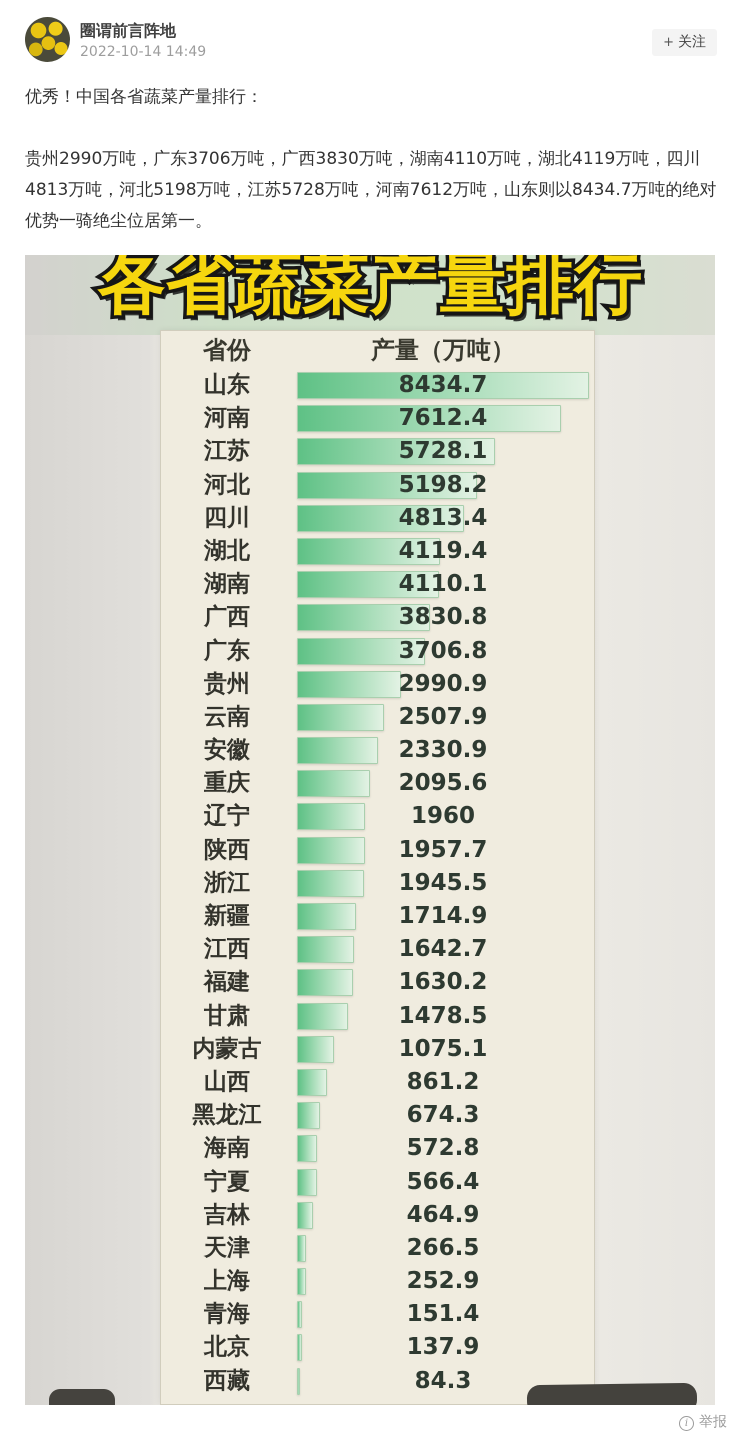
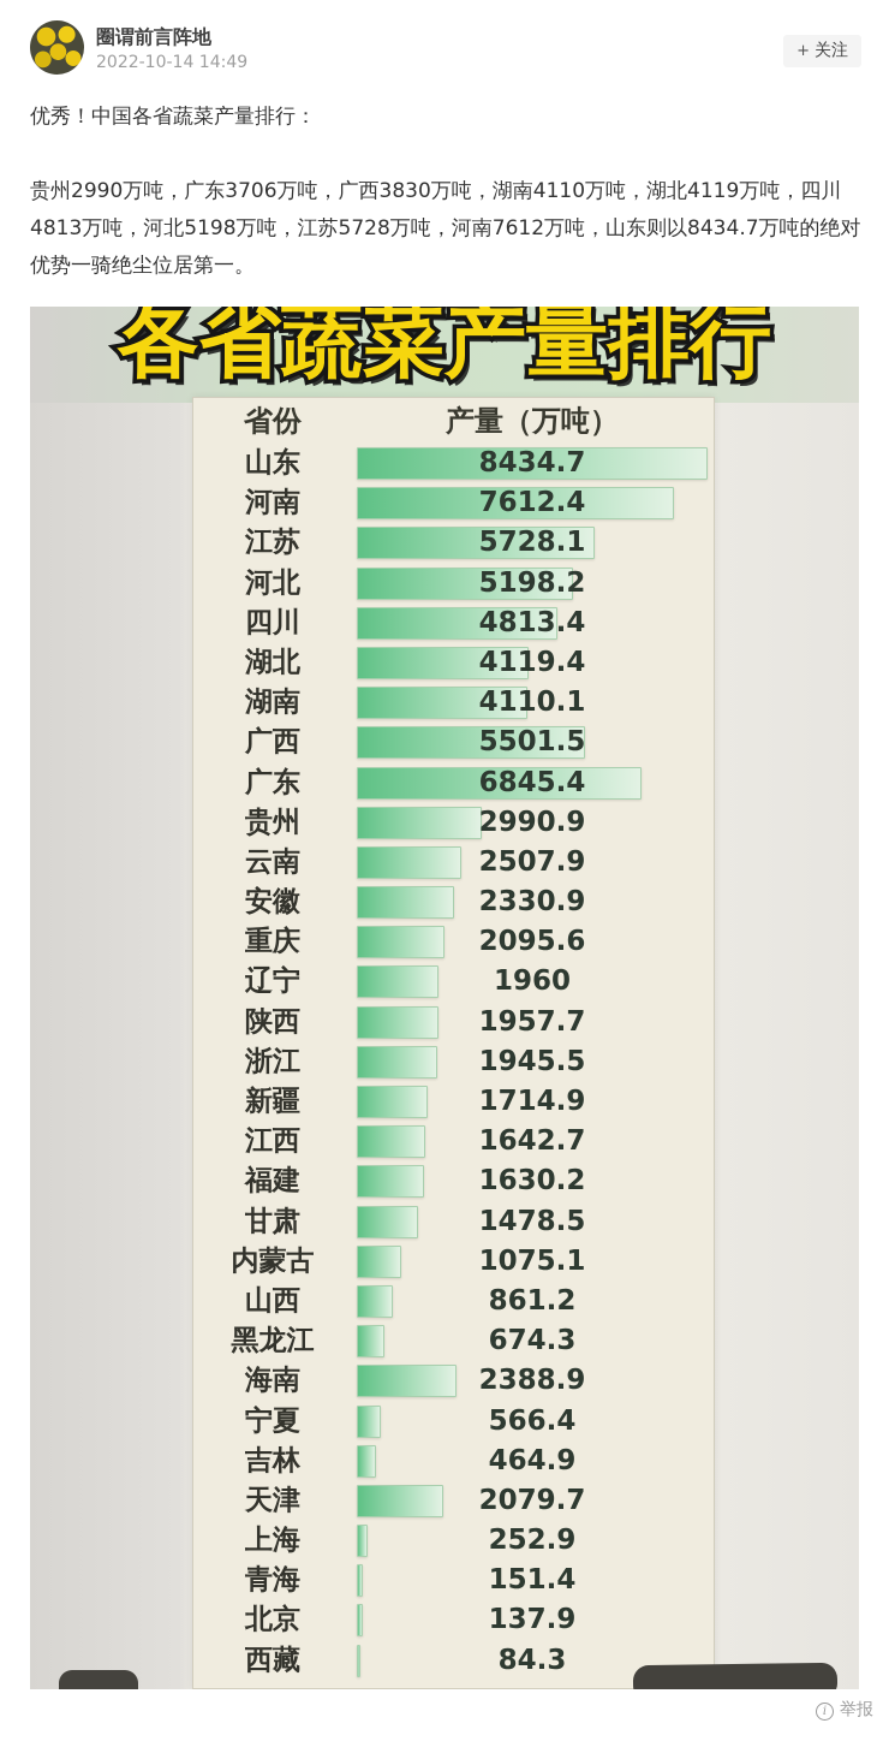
广西: 3830.8 -> 5501.5
广东: 3706.8 -> 6845.4
海南: 572.8 -> 2388.9
天津: 266.5 -> 2079.7
